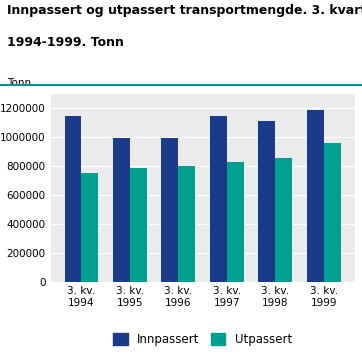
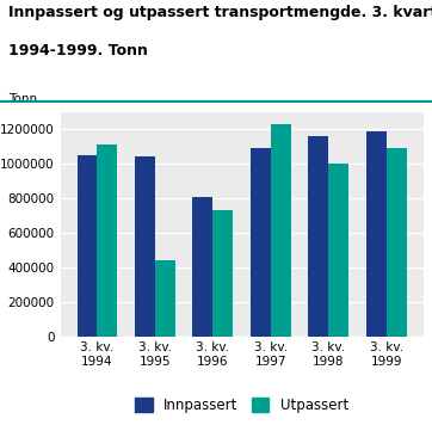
Innpassert/3. kv. 1994: 1140000 -> 1050000
Utpassert/3. kv. 1994: 760000 -> 1110000
Innpassert/3. kv. 1995: 1000000 -> 1040000
Utpassert/3. kv. 1995: 780000 -> 440000
Innpassert/3. kv. 1996: 1000000 -> 810000
Utpassert/3. kv. 1996: 800000 -> 730000
Innpassert/3. kv. 1997: 1140000 -> 1090000
Utpassert/3. kv. 1997: 830000 -> 1230000
Innpassert/3. kv. 1998: 1120000 -> 1160000
Utpassert/3. kv. 1998: 860000 -> 1000000
Utpassert/3. kv. 1999: 960000 -> 1090000
